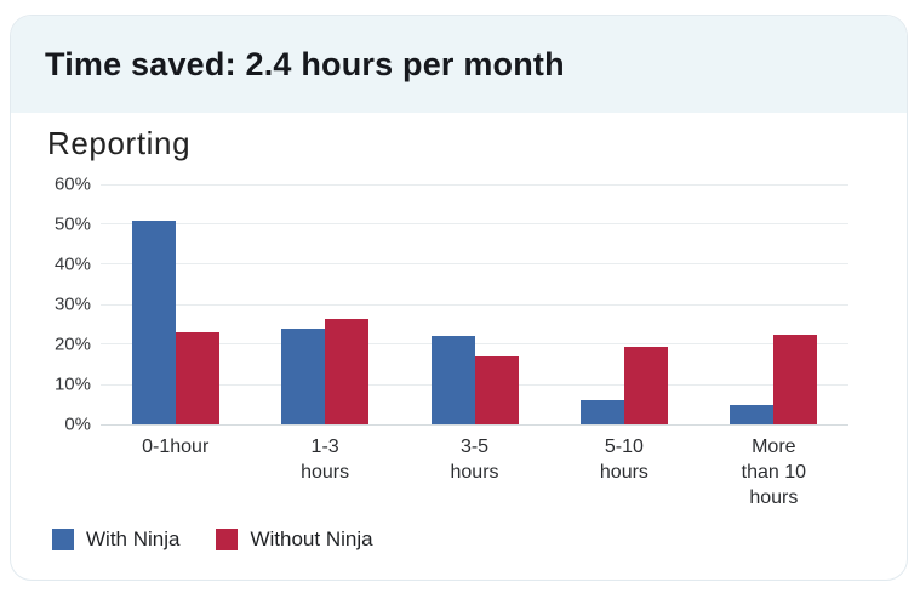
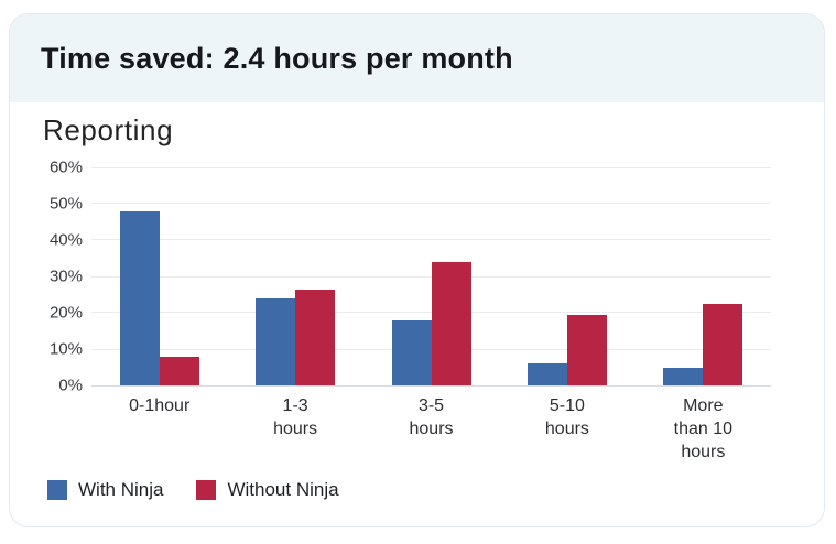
With Ninja/0-1hour: 51% -> 48%
Without Ninja/0-1hour: 23% -> 8%
With Ninja/3-5 hours: 22% -> 18%
Without Ninja/3-5 hours: 17% -> 34%
